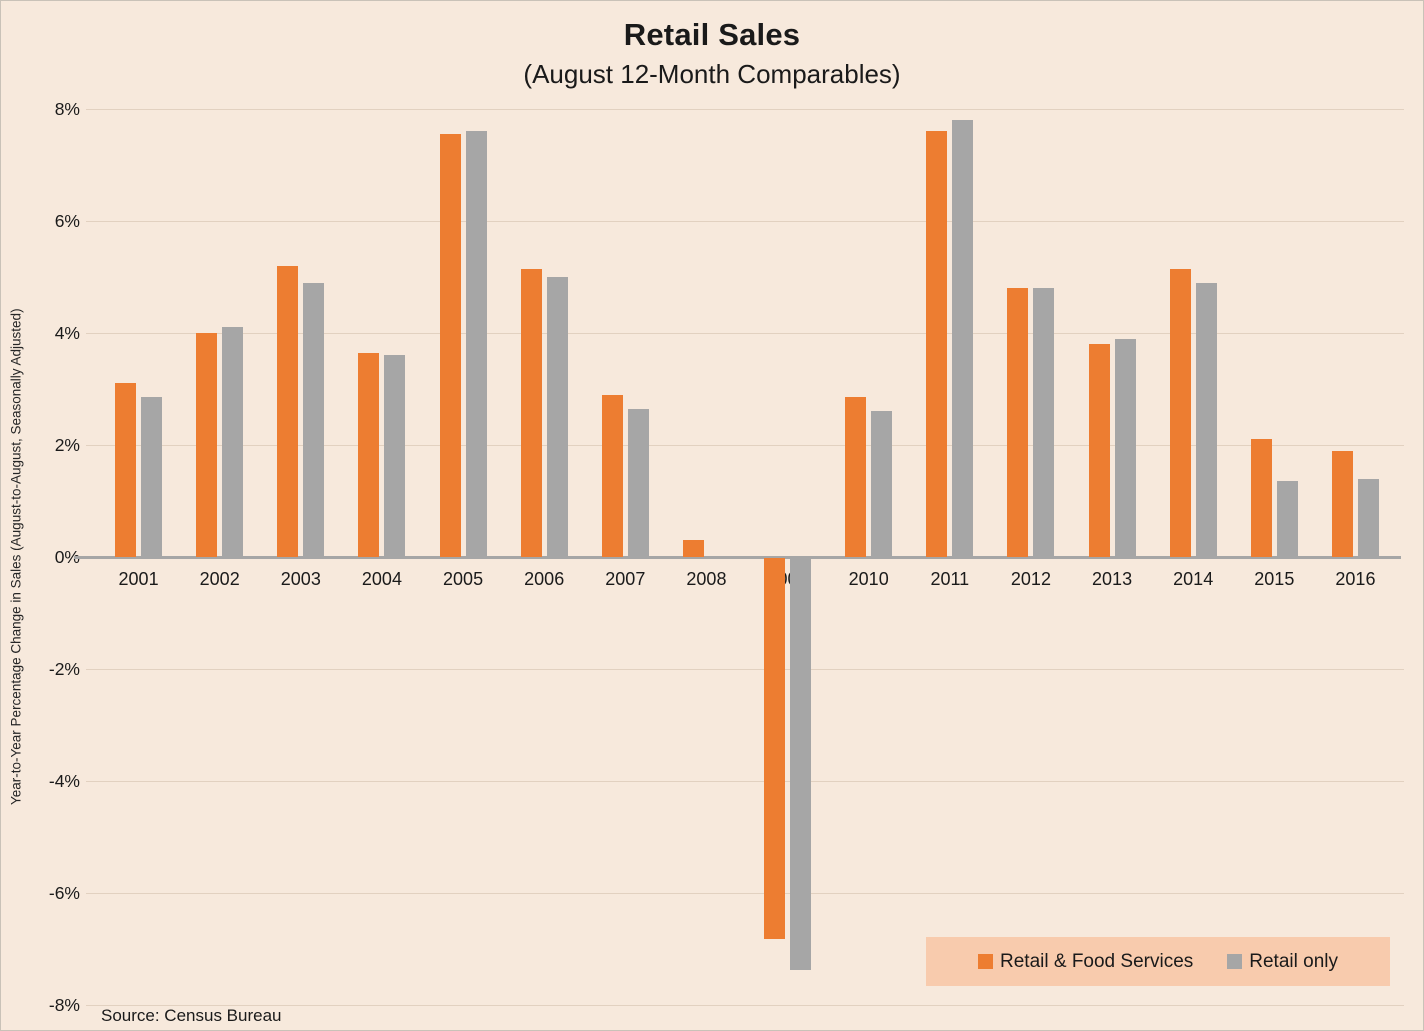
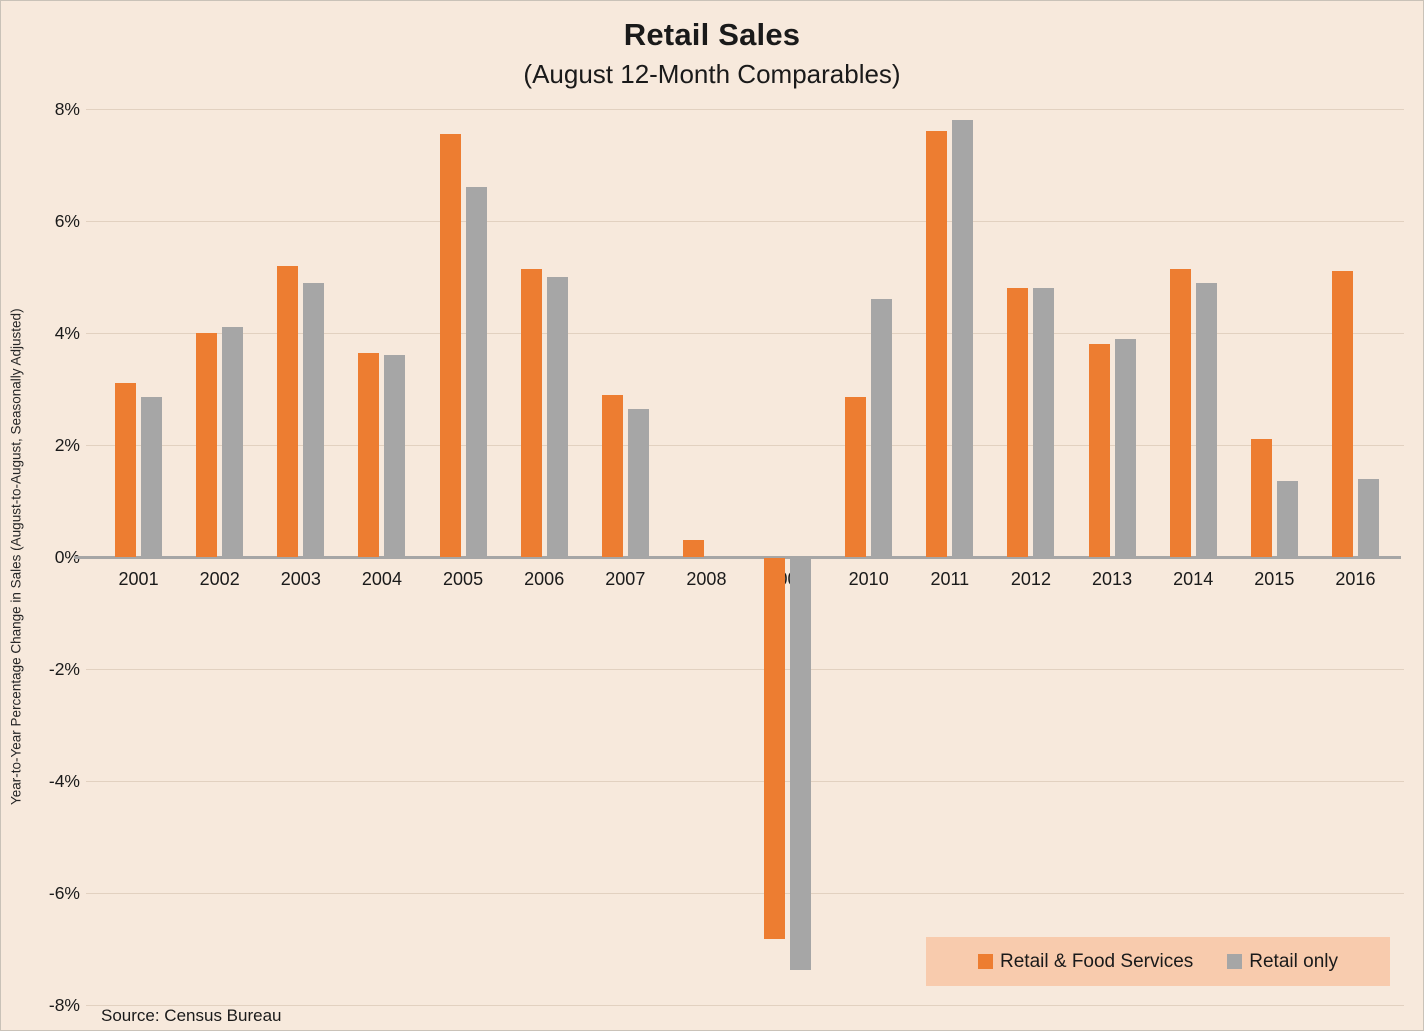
Retail only/2005: 7.6% -> 6.6%
Retail only/2010: 2.6% -> 4.6%
Retail & Food Services/2016: 1.9% -> 5.1%
